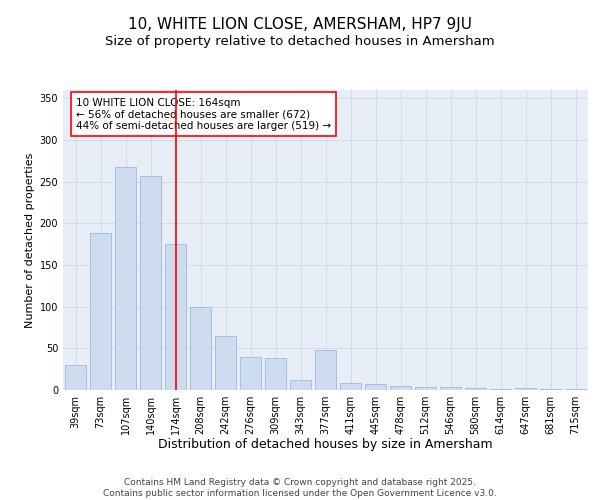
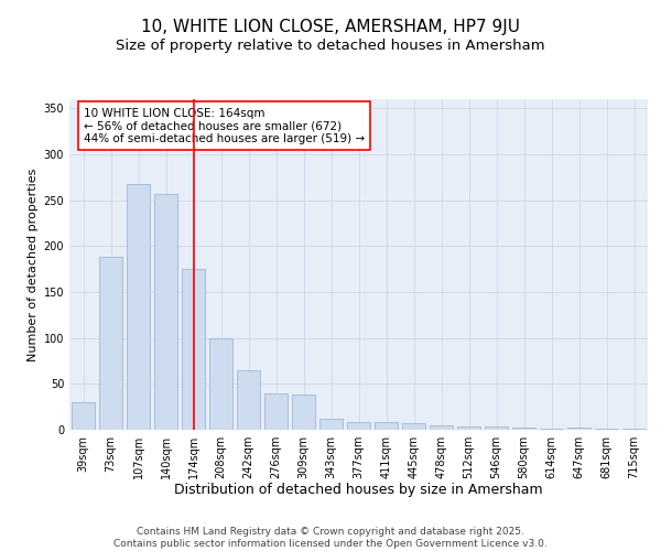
377sqm: 48 -> 9
